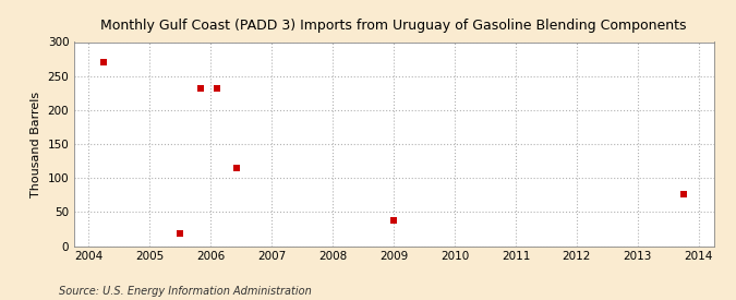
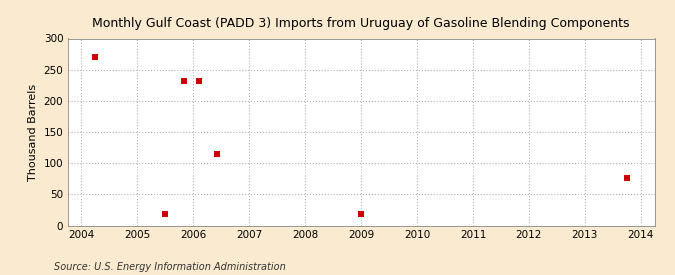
2009: 37 -> 18
